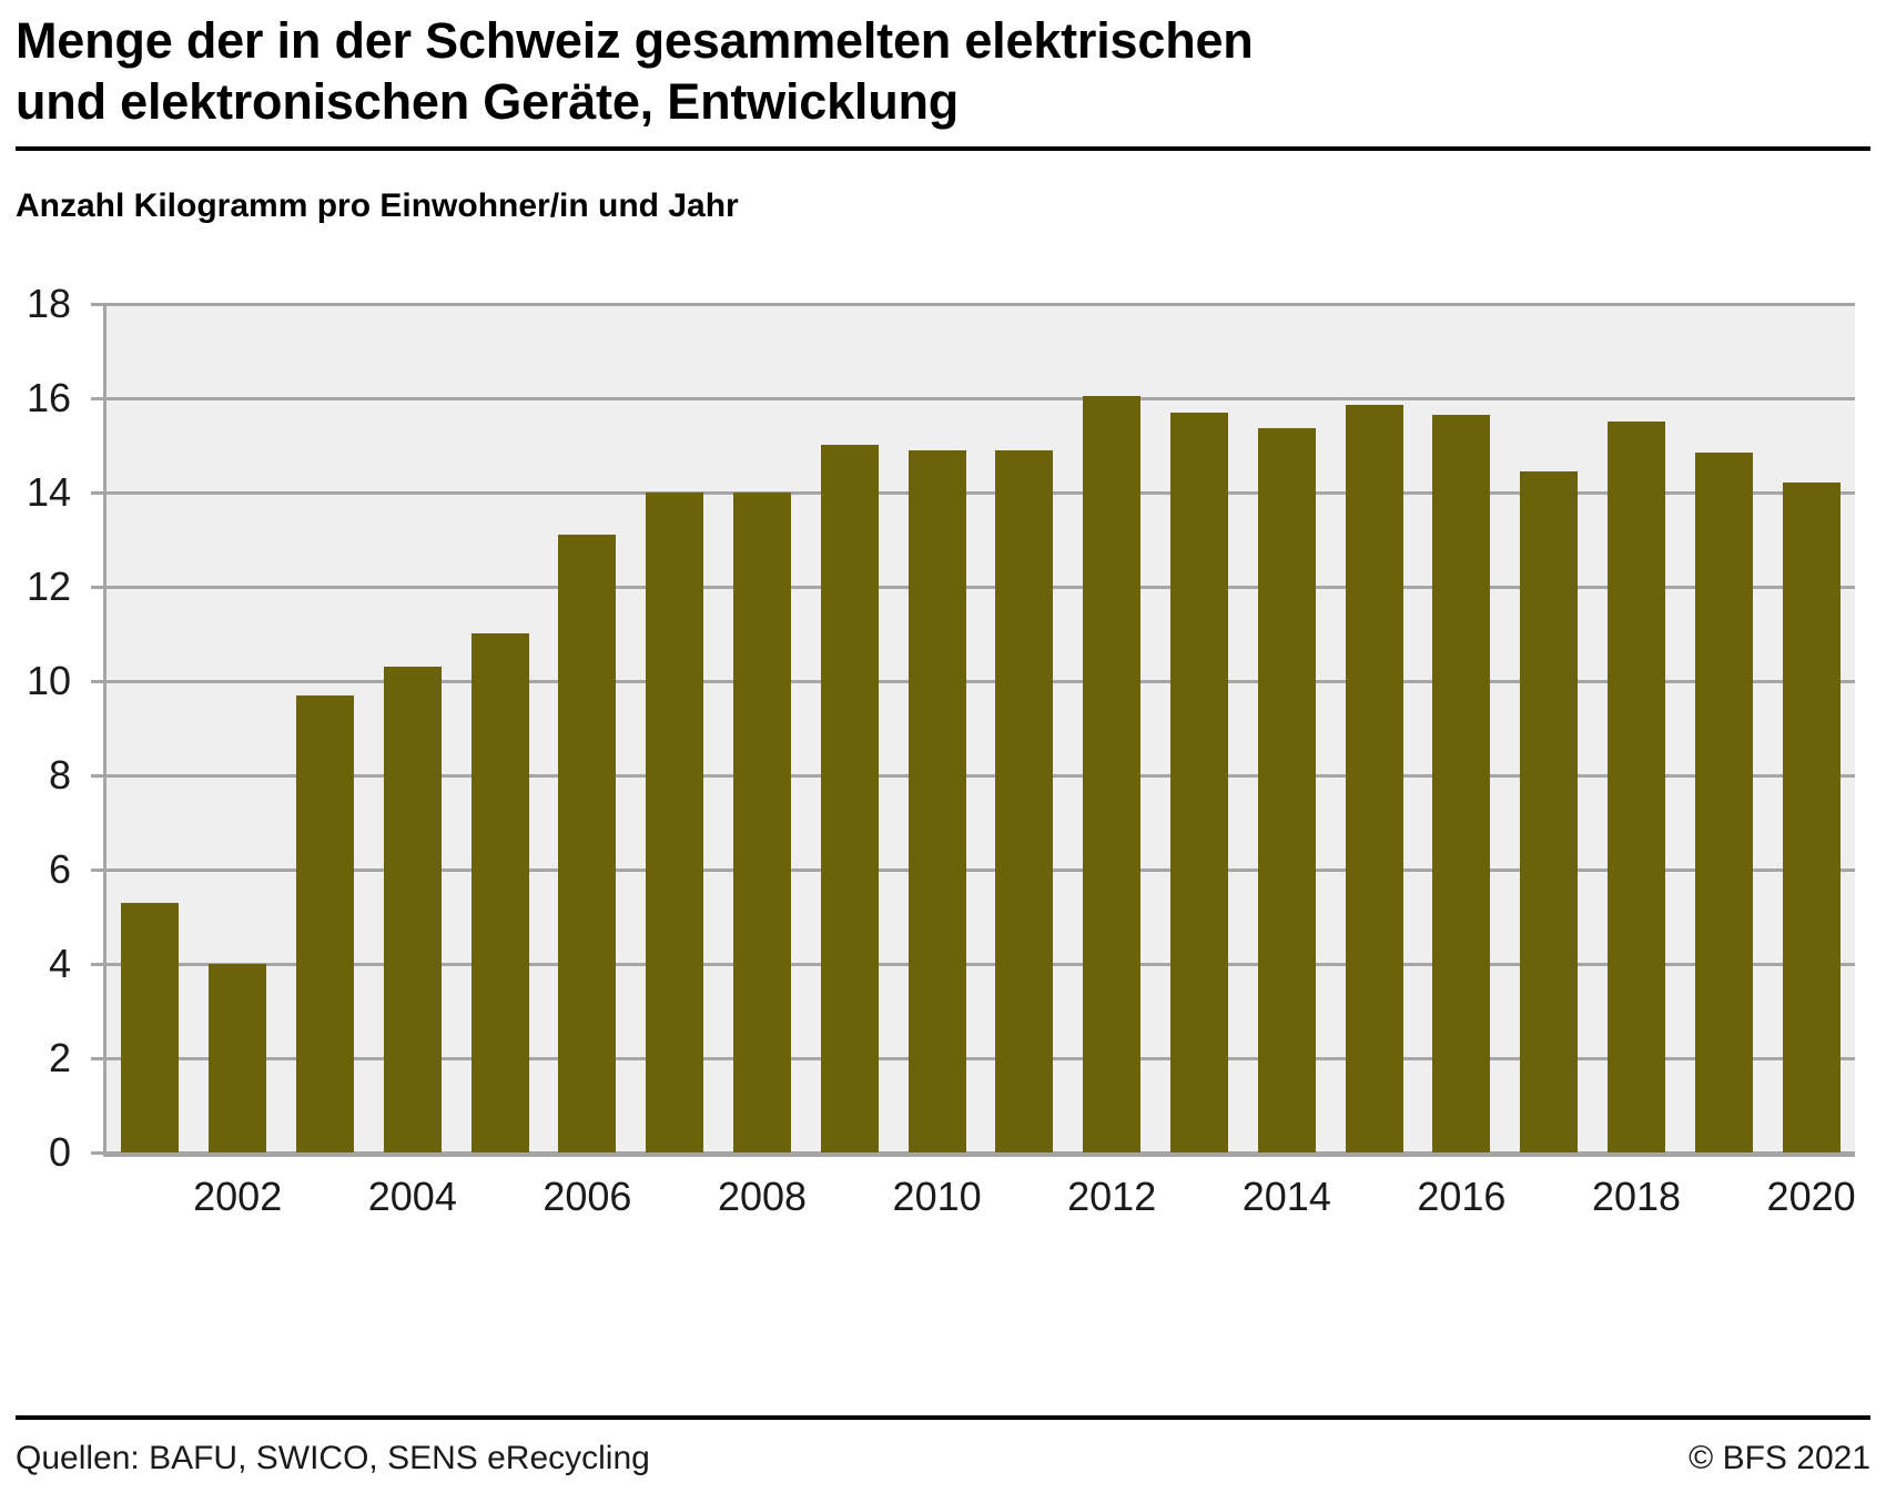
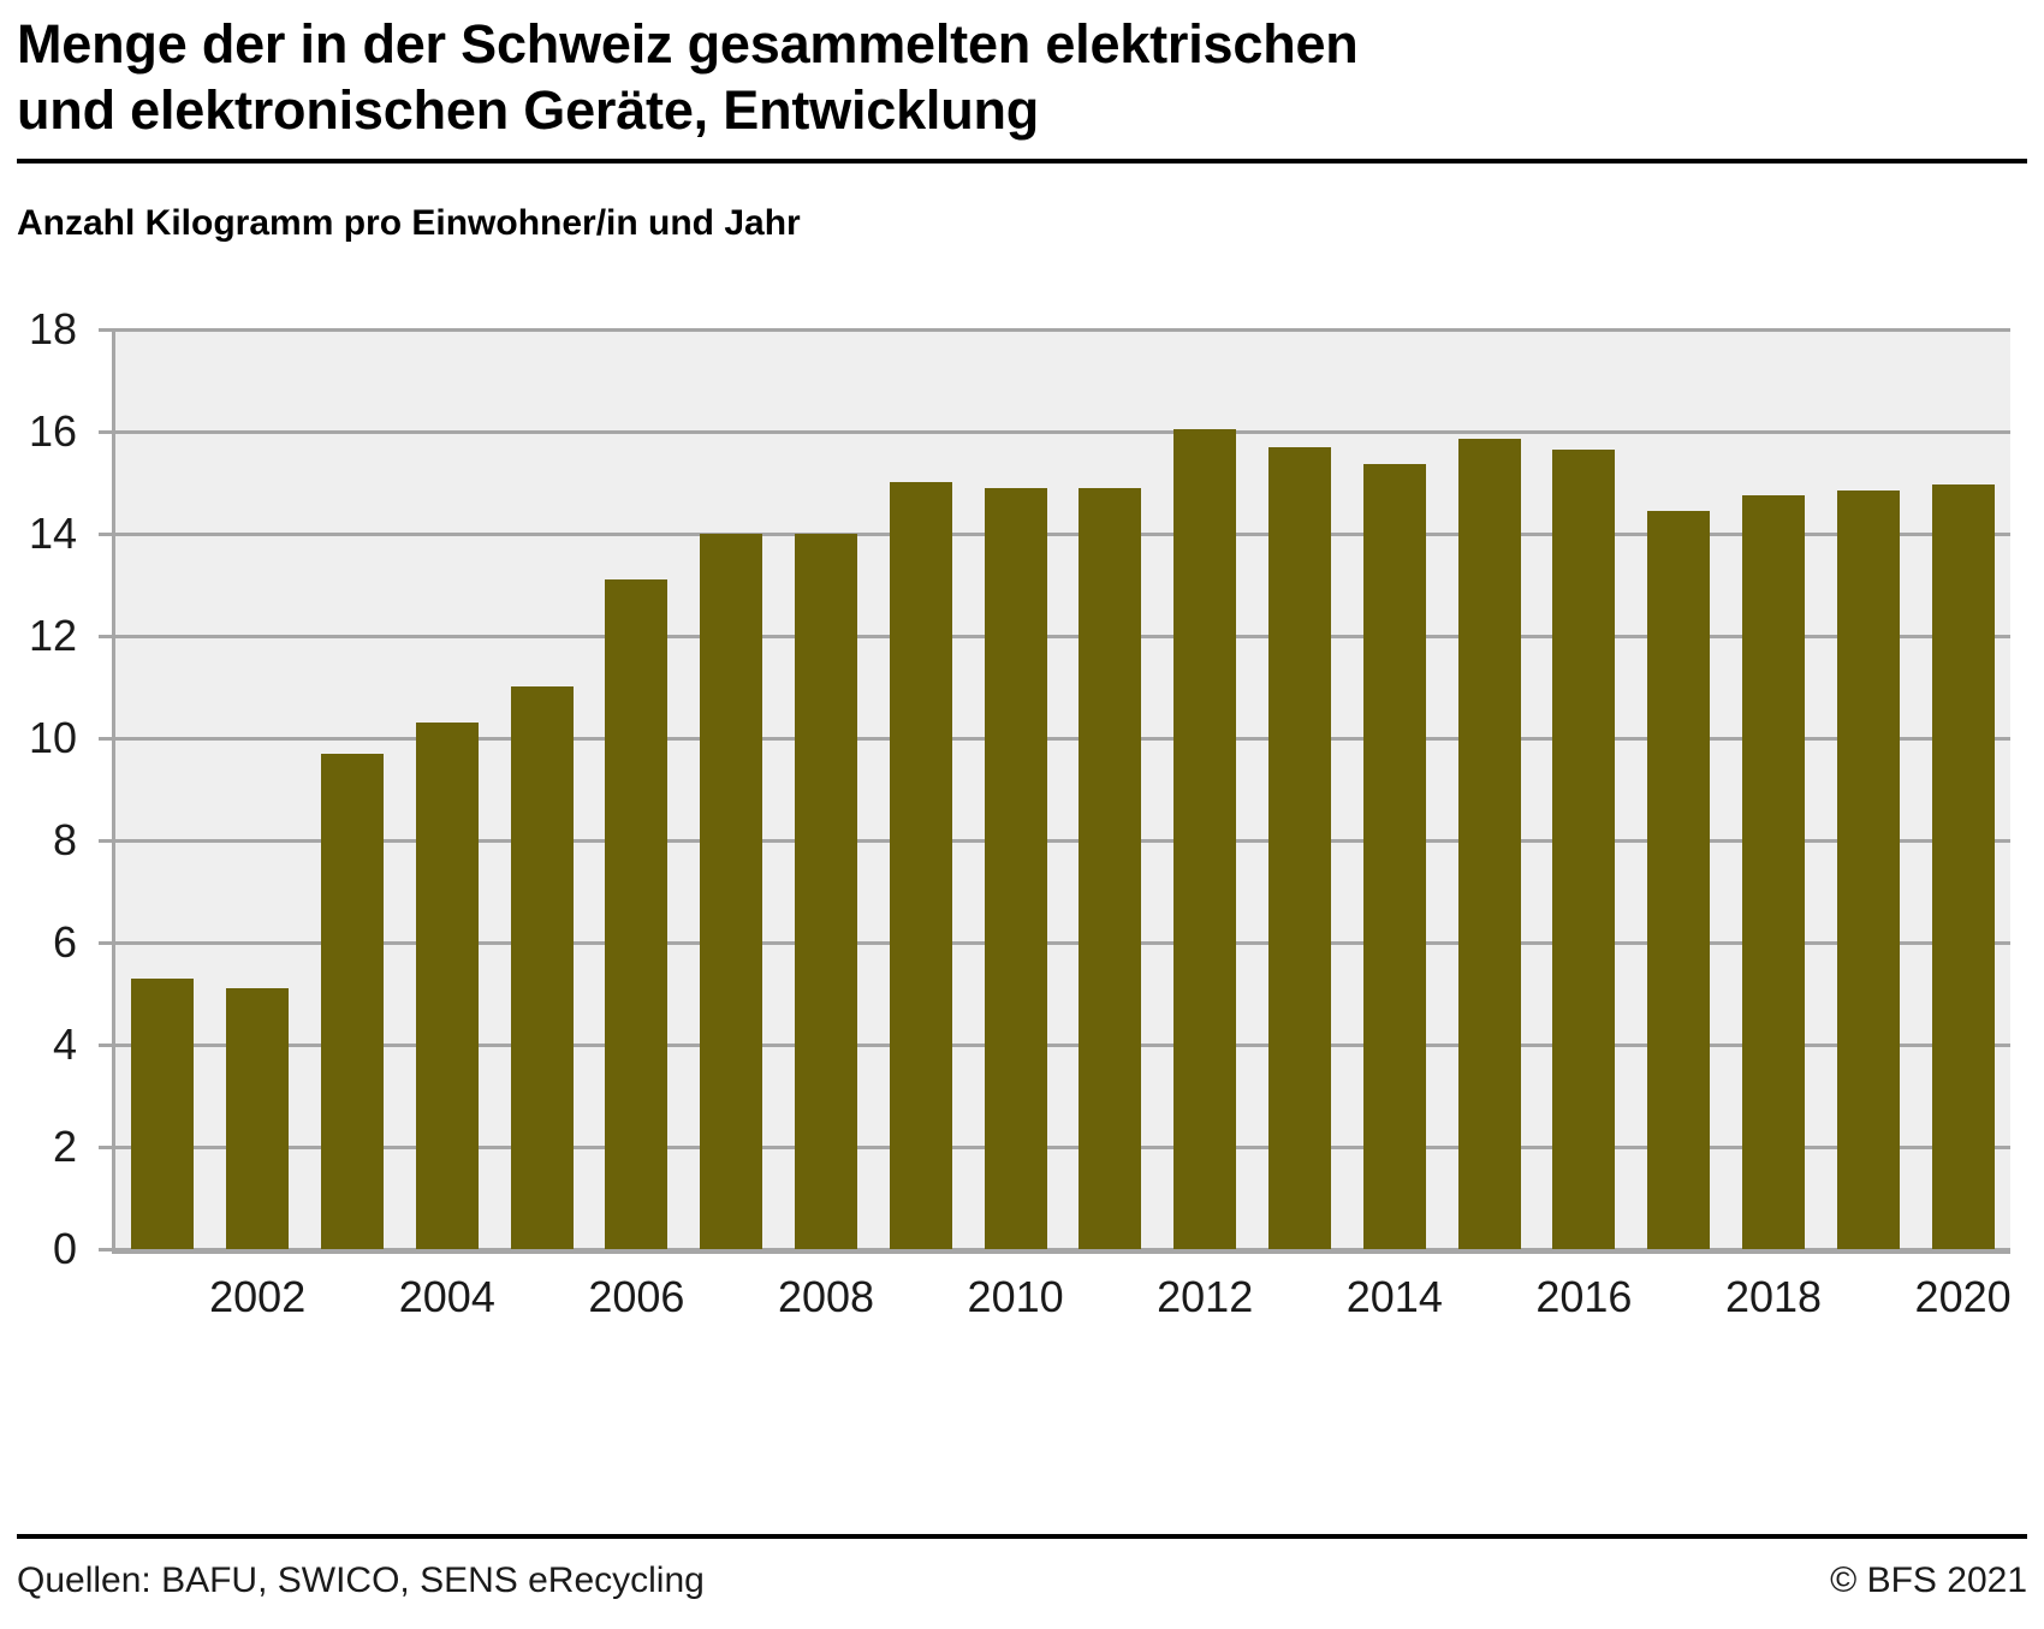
2002: 4.0 -> 5.1
2018: 15.5 -> 14.8
2020: 14.2 -> 14.9
